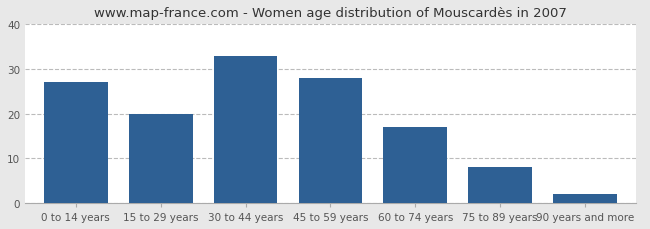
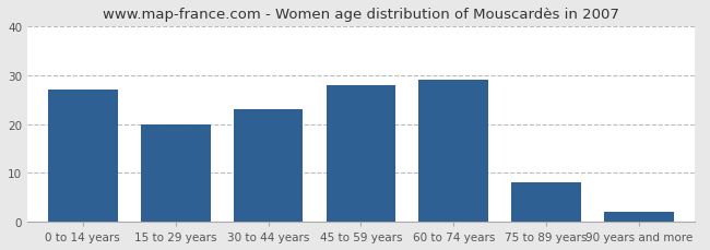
30 to 44 years: 33 -> 23
60 to 74 years: 17 -> 29
